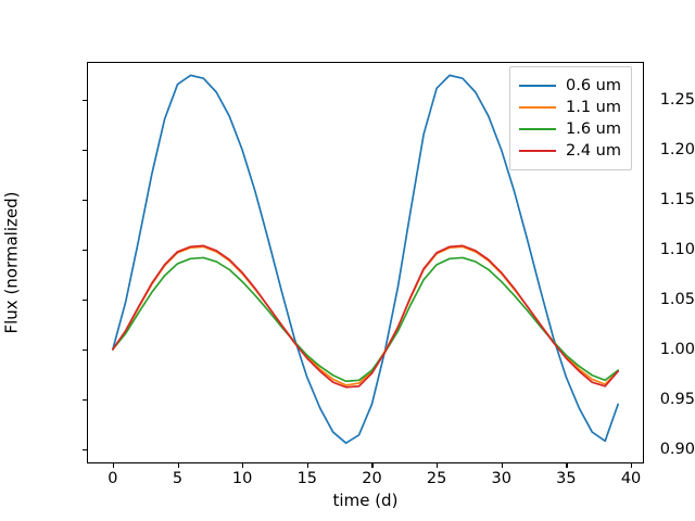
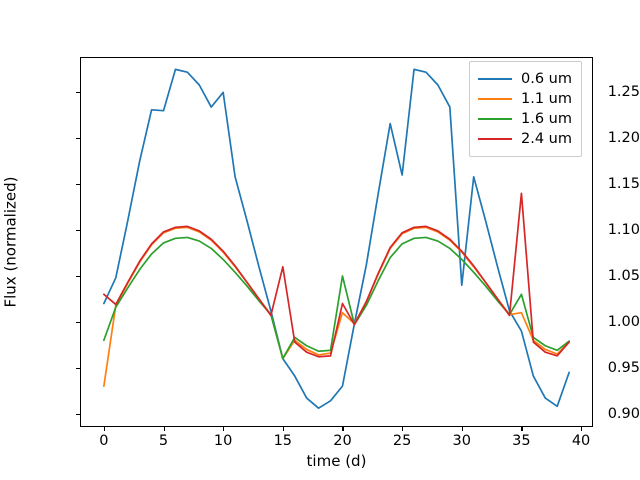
0.6 um/0: 1.00 -> 1.02
1.1 um/0: 1.00 -> 0.93
1.6 um/0: 1.00 -> 0.98
2.4 um/0: 1.00 -> 1.03
0.6 um/5: 1.27 -> 1.23
0.6 um/10: 1.20 -> 1.25
0.6 um/15: 0.97 -> 0.96
1.1 um/15: 0.99 -> 0.96
1.6 um/15: 0.99 -> 0.96
2.4 um/15: 0.99 -> 1.06
0.6 um/20: 0.94 -> 0.93
1.1 um/20: 0.98 -> 1.01
1.6 um/20: 0.98 -> 1.05
2.4 um/20: 0.98 -> 1.02
0.6 um/25: 1.26 -> 1.16
0.6 um/30: 1.20 -> 1.04
0.6 um/35: 0.97 -> 0.99
1.1 um/35: 0.99 -> 1.01
1.6 um/35: 0.99 -> 1.03
2.4 um/35: 0.99 -> 1.14
